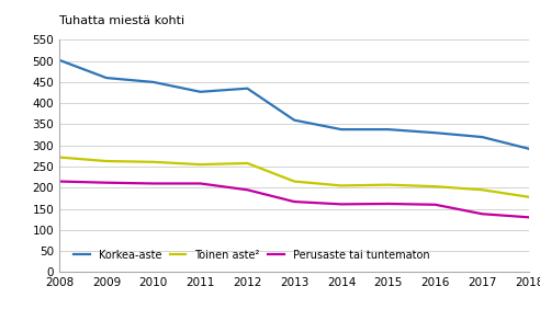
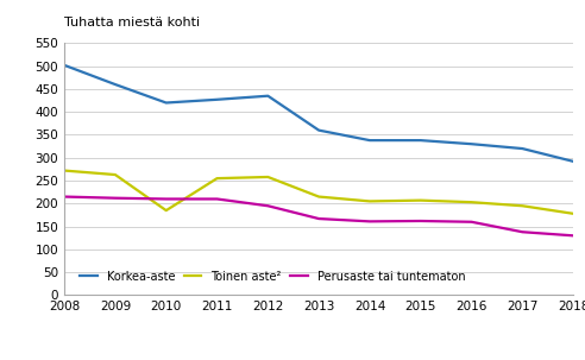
Korkea-aste/2010: 450 -> 420
Toinen aste²/2010: 261 -> 185
